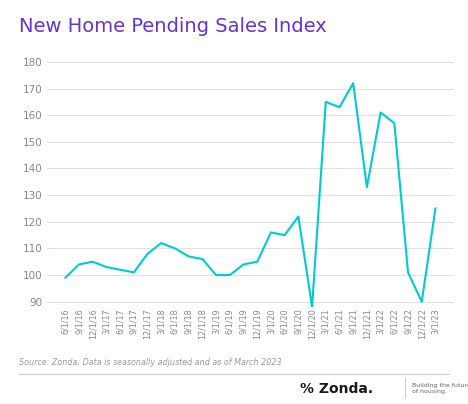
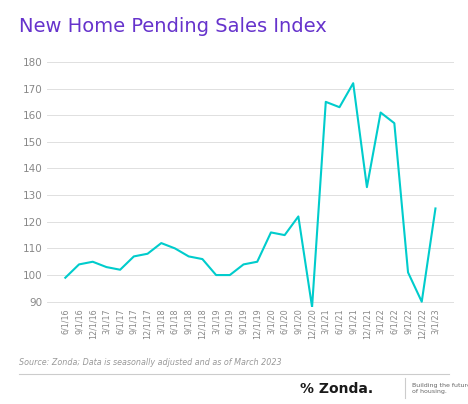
9/1/17: 101 -> 107
